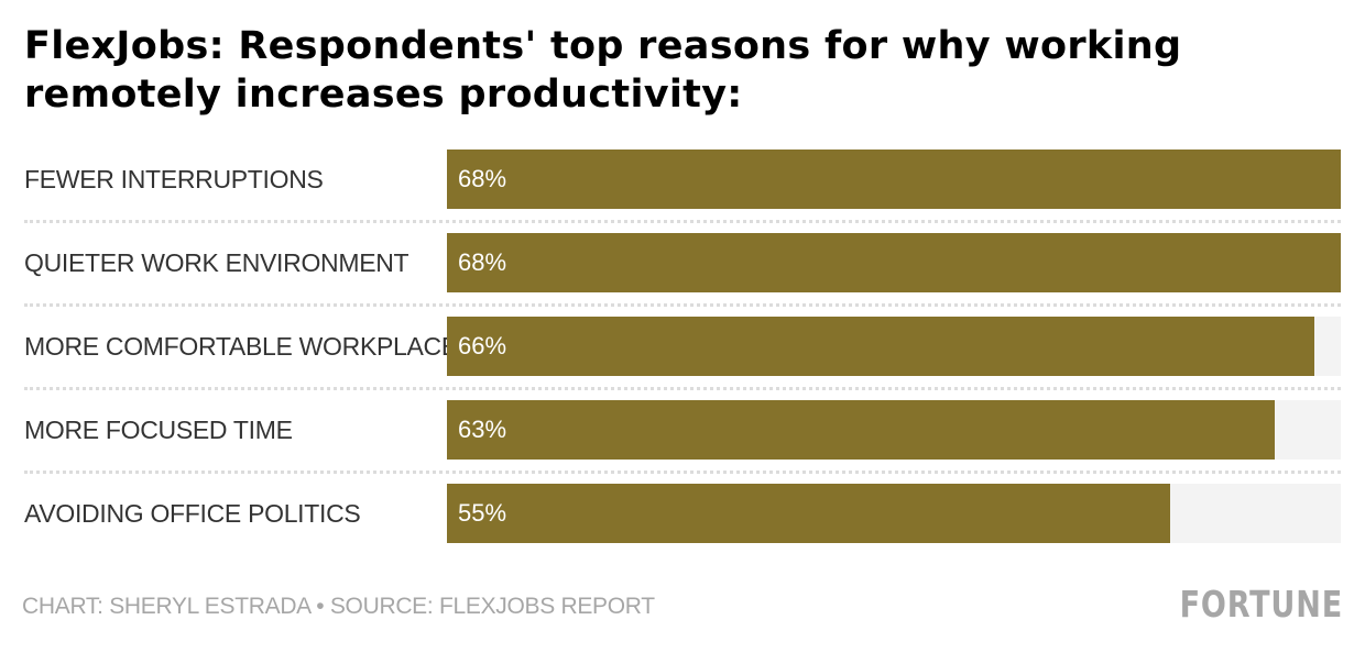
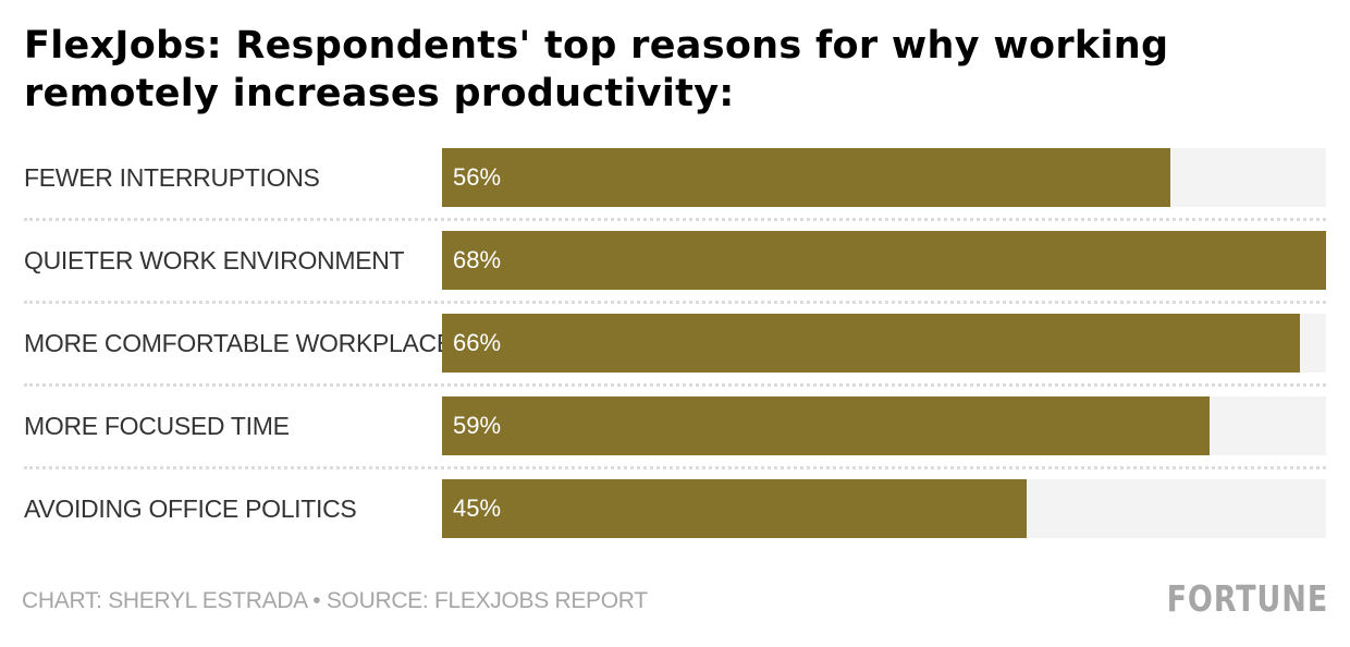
FEWER INTERRUPTIONS: 68% -> 56%
MORE FOCUSED TIME: 63% -> 59%
AVOIDING OFFICE POLITICS: 55% -> 45%
